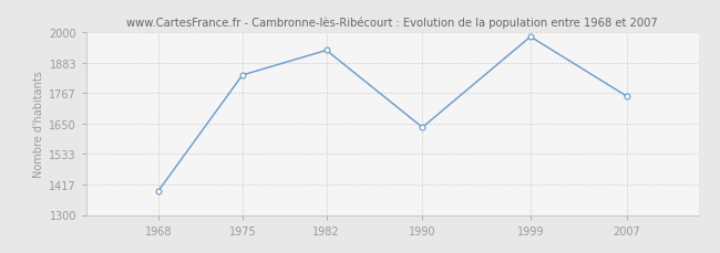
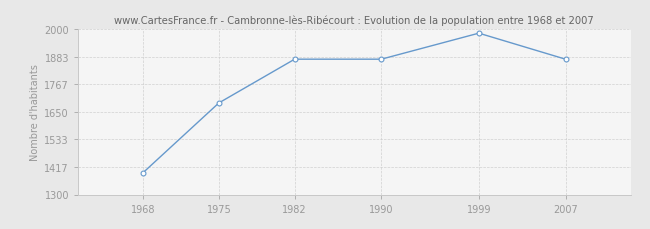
1975: 1835 -> 1687
1982: 1930 -> 1872
1990: 1635 -> 1872
2007: 1755 -> 1872
